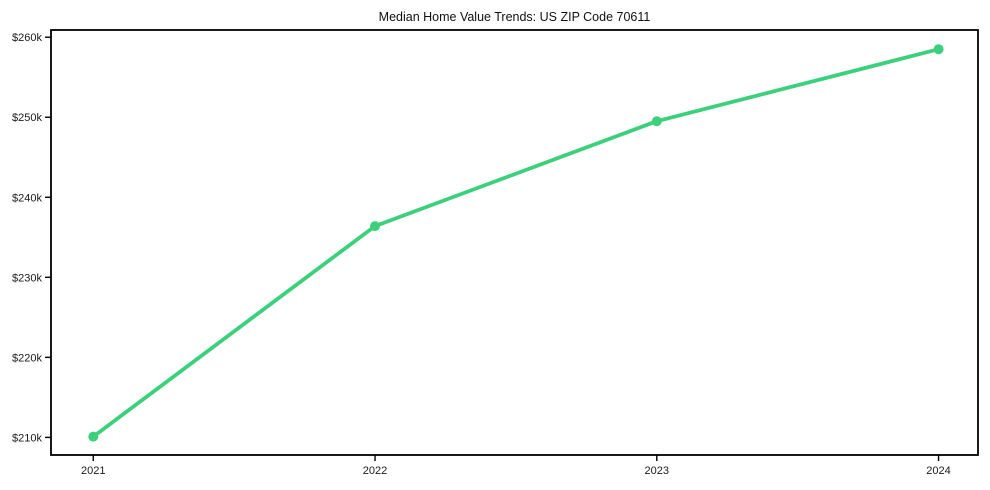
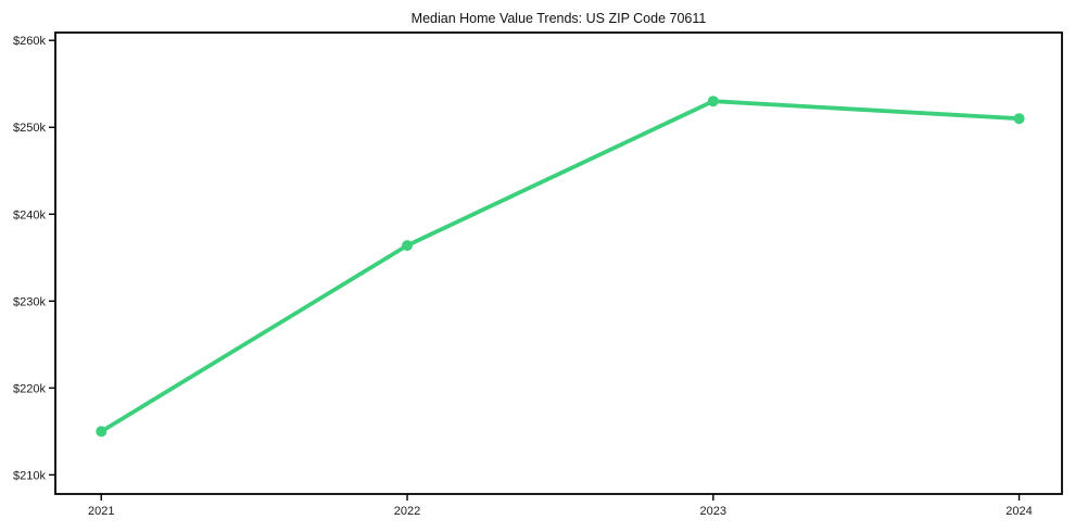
2021: $210k -> $215k
2023: $250k -> $253k
2024: $258k -> $251k
